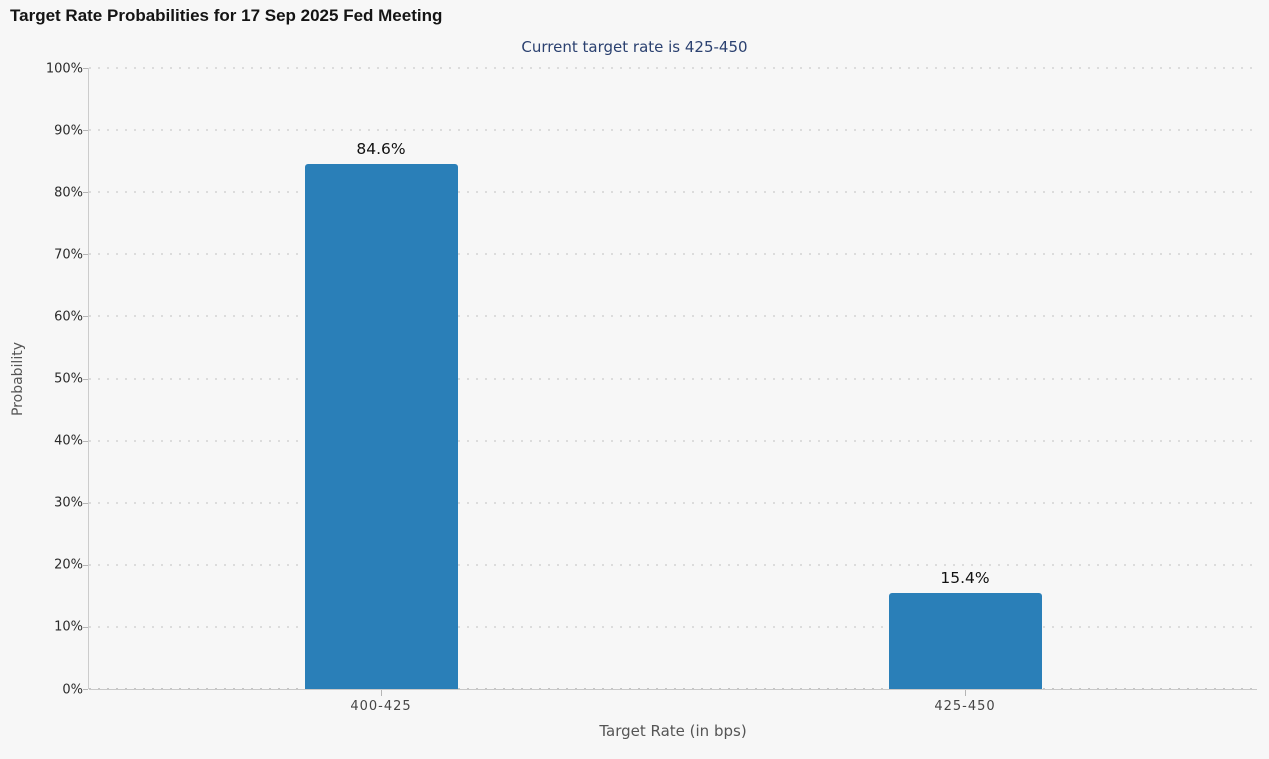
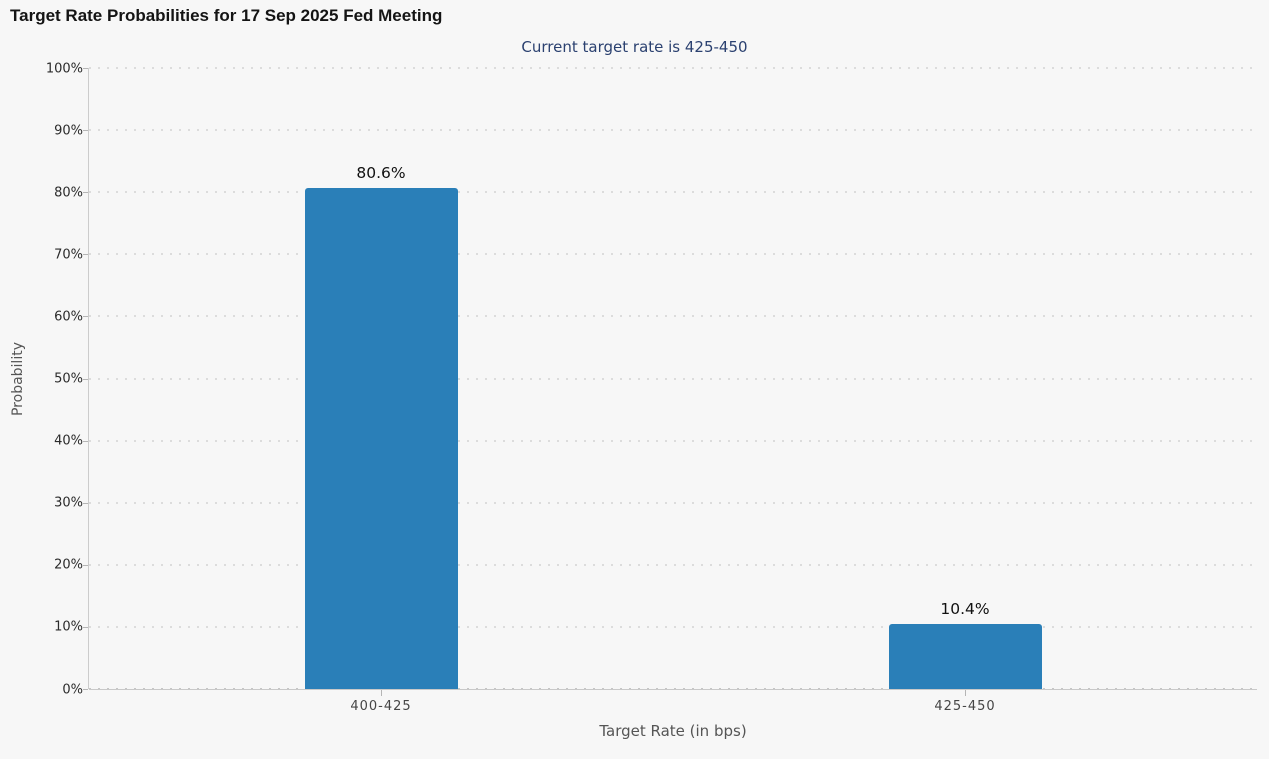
400-425: 84.6% -> 80.6%
425-450: 15.4% -> 10.4%
